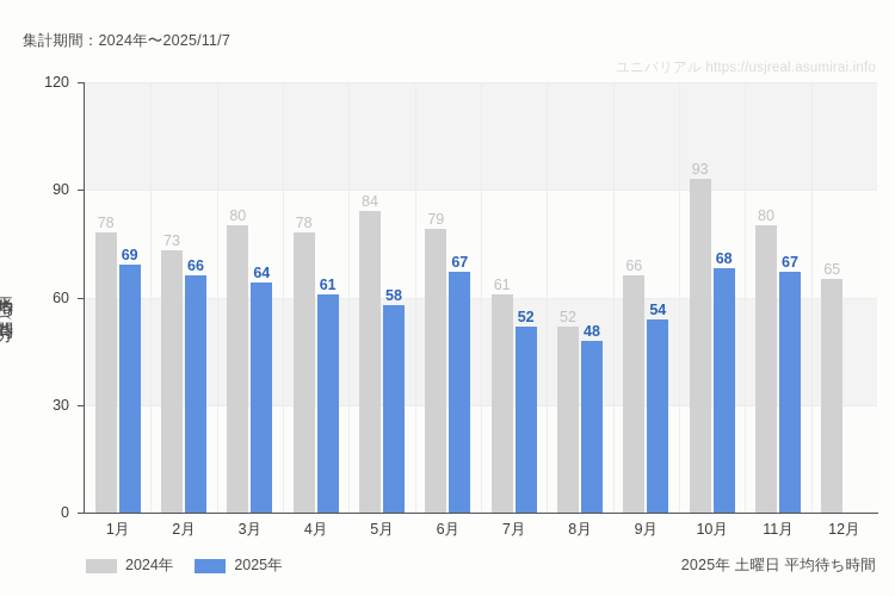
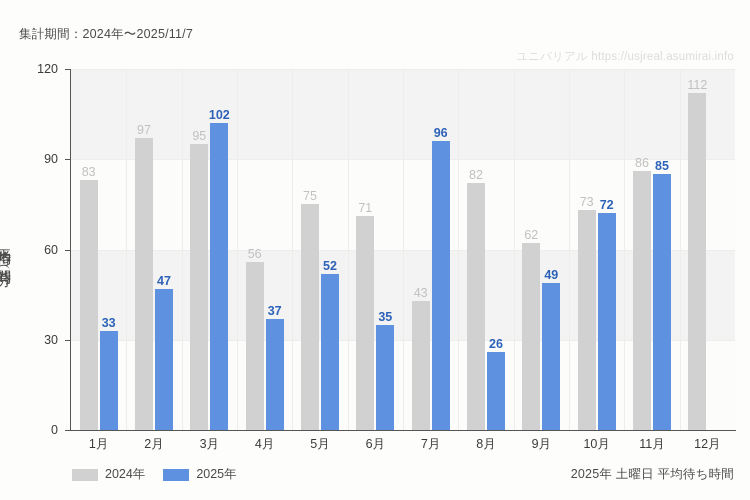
2024年/1月: 78 -> 83
2025年/1月: 69 -> 33
2024年/2月: 73 -> 97
2025年/2月: 66 -> 47
2024年/3月: 80 -> 95
2025年/3月: 64 -> 102
2024年/4月: 78 -> 56
2025年/4月: 61 -> 37
2024年/5月: 84 -> 75
2025年/5月: 58 -> 52
2024年/6月: 79 -> 71
2025年/6月: 67 -> 35
2024年/7月: 61 -> 43
2025年/7月: 52 -> 96
2024年/8月: 52 -> 82
2025年/8月: 48 -> 26
2024年/9月: 66 -> 62
2025年/9月: 54 -> 49
2024年/10月: 93 -> 73
2025年/10月: 68 -> 72
2024年/11月: 80 -> 86
2025年/11月: 67 -> 85
2024年/12月: 65 -> 112
